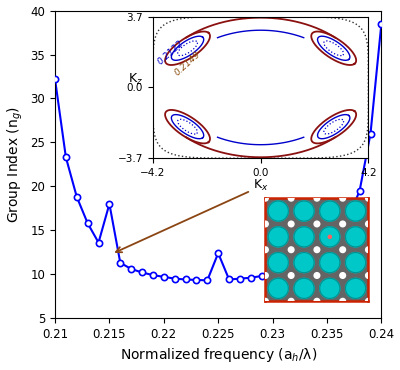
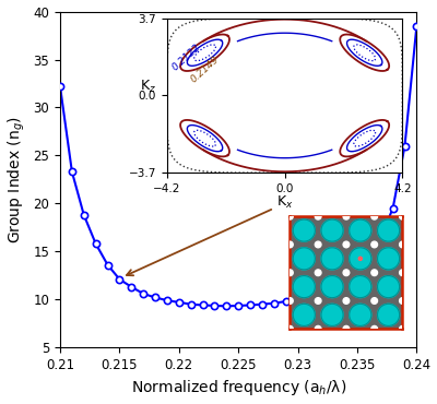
0.215: 18.0 -> 12.1
0.225: 12.4 -> 9.3
